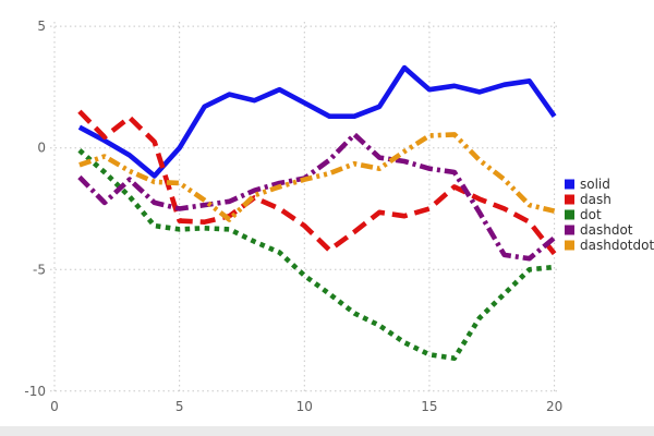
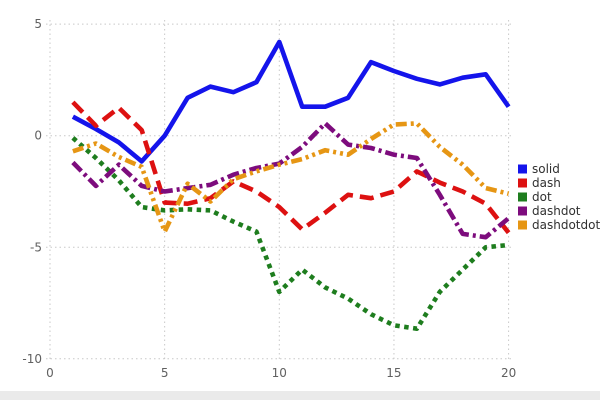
dashdotdot/5: -1.4 -> -4.3
solid/10: 1.9 -> 4.2
dot/10: -5.2 -> -7.0
solid/15: 2.4 -> 2.9
